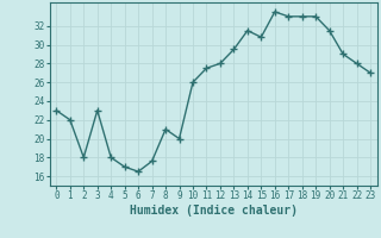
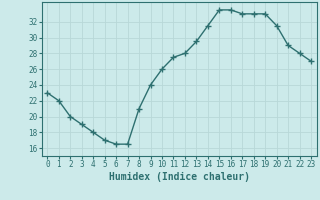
2: 18.0 -> 20.0
3: 23.0 -> 19.0
7: 17.6 -> 16.5
9: 20.0 -> 24.0
15: 30.8 -> 33.5
